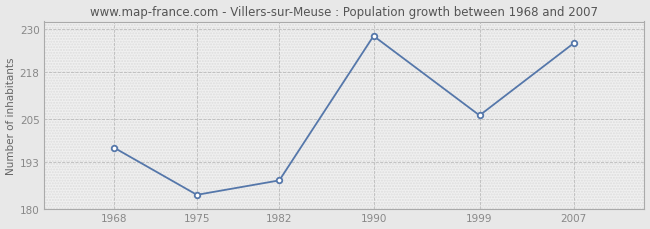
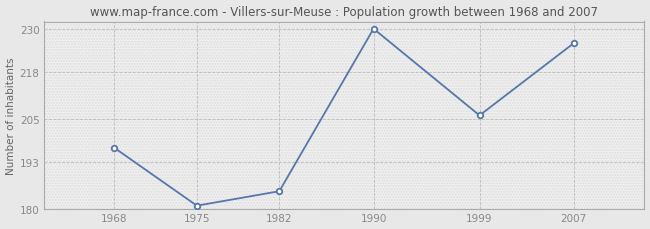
1975: 184 -> 181
1982: 188 -> 185
1990: 228 -> 230
